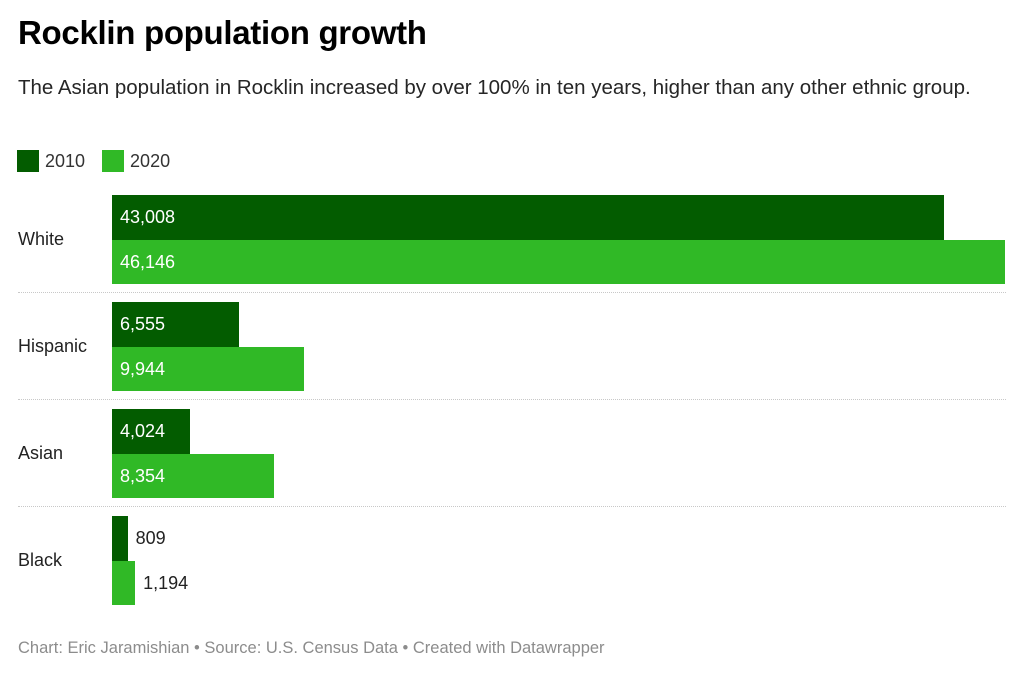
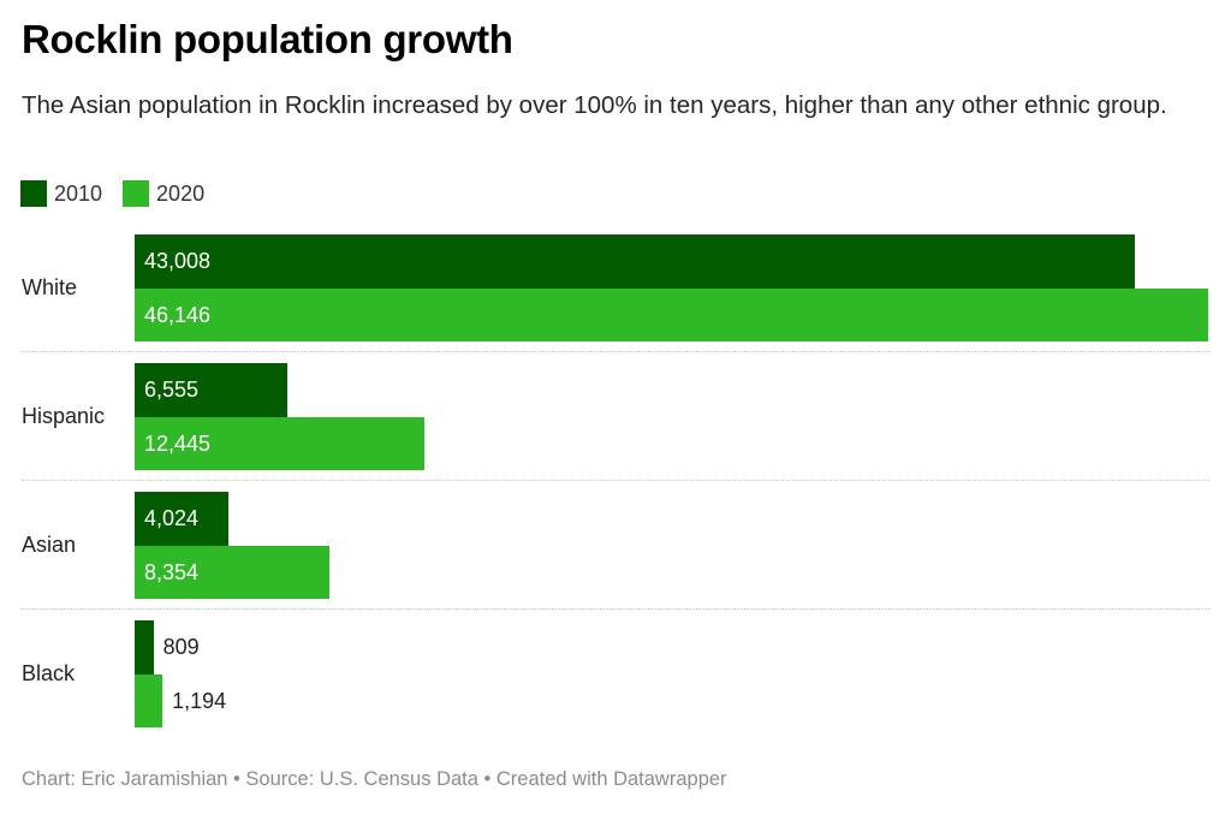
2020/Hispanic: 9,944 -> 12,445
